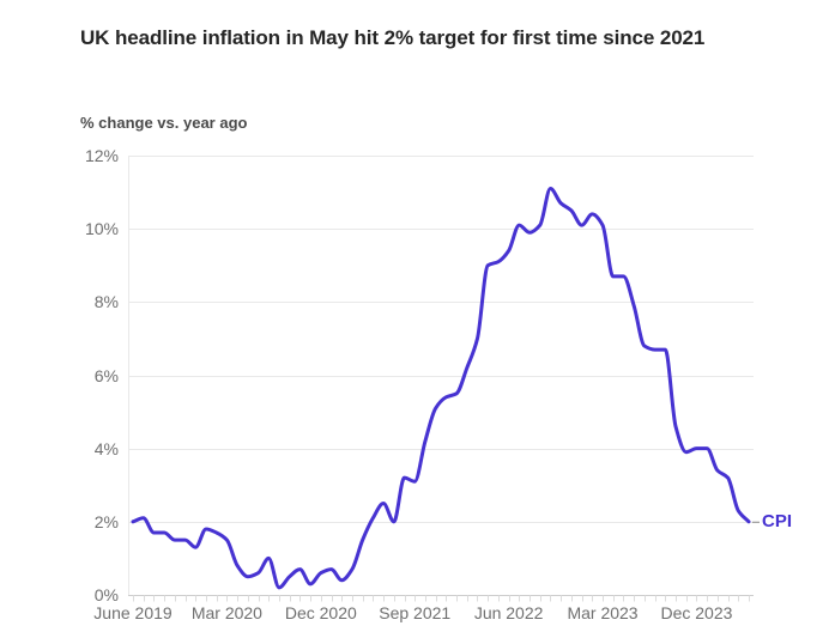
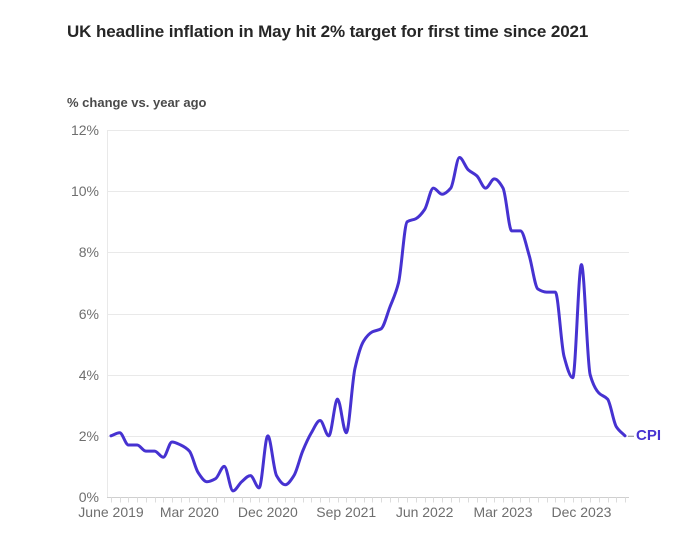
Dec 2020: 0.6% -> 2.0%
Sep 2021: 3.1% -> 2.1%
Dec 2023: 4.0% -> 7.6%
